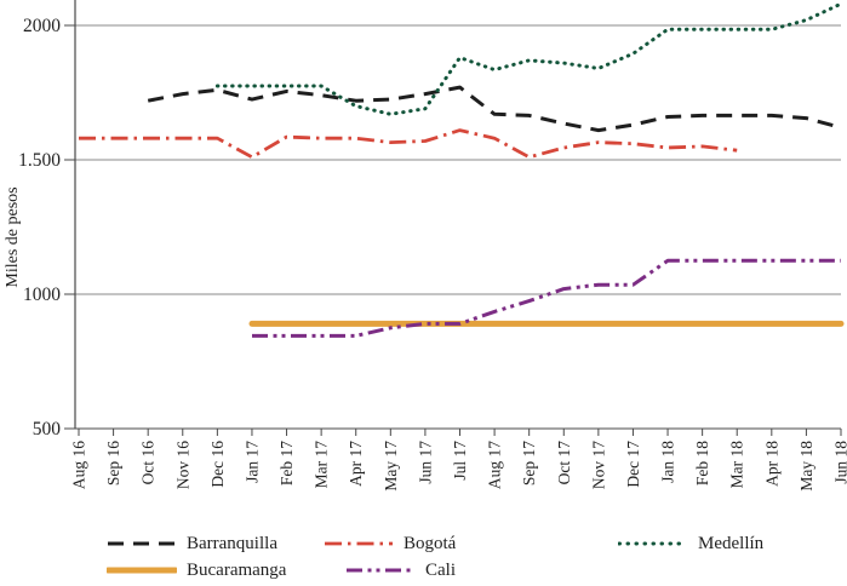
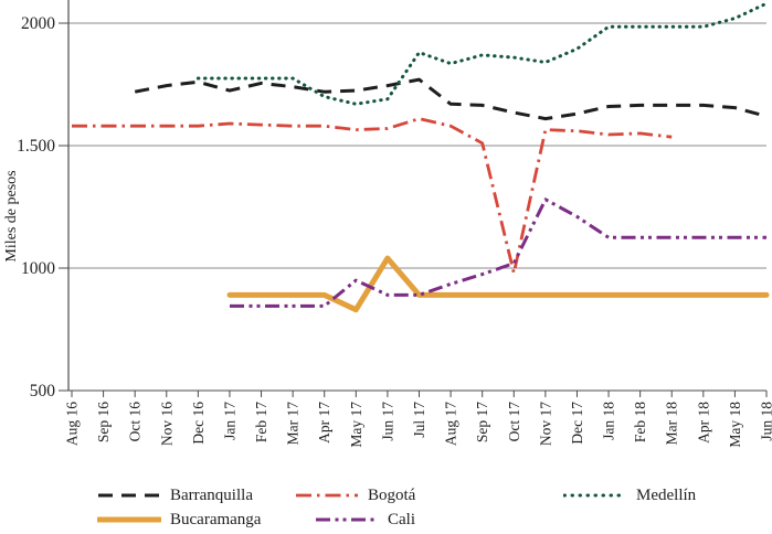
Bogotá/Jan 17: 1510 -> 1590
Bucaramanga/May 17: 890 -> 830
Cali/May 17: 880 -> 950
Bucaramanga/Jun 17: 890 -> 1040
Bogotá/Oct 17: 1540 -> 980
Cali/Nov 17: 1040 -> 1280
Cali/Dec 17: 1040 -> 1210
